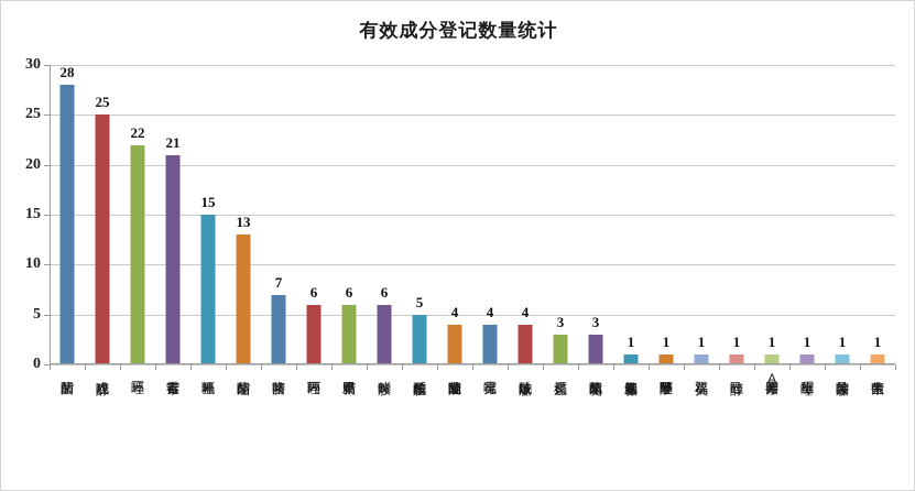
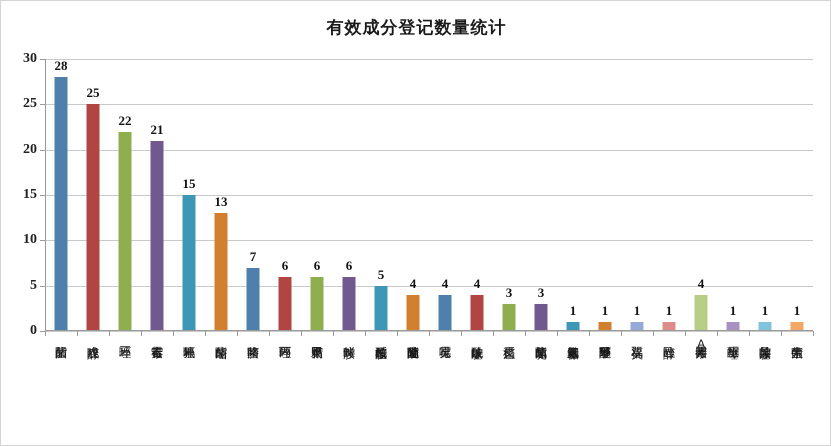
井冈霉素A: 1 -> 4
